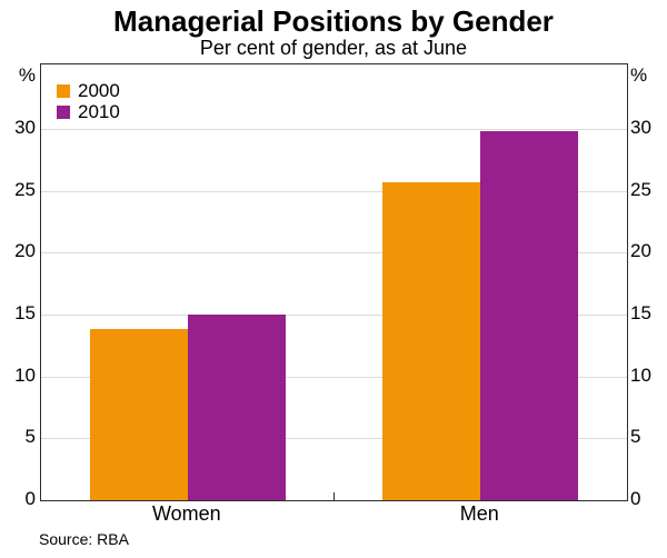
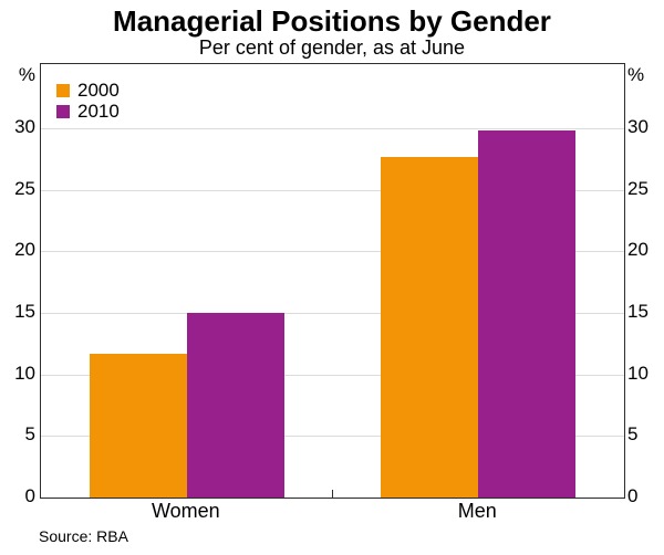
2000/Women: 13.8 -> 11.7
2000/Men: 25.7 -> 27.7
